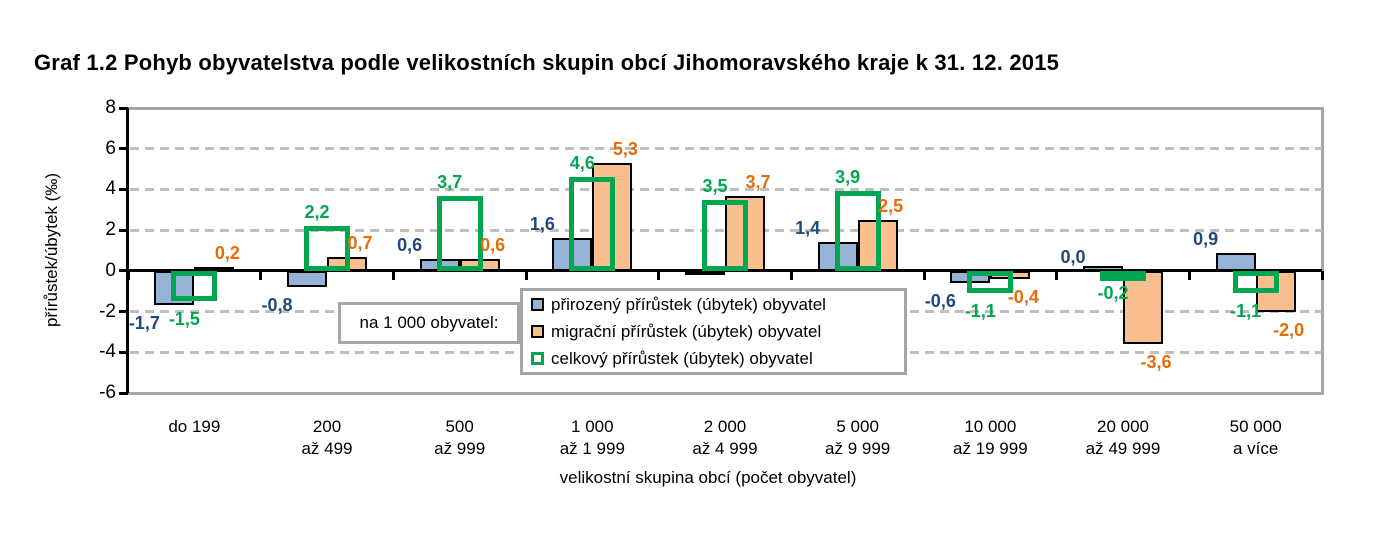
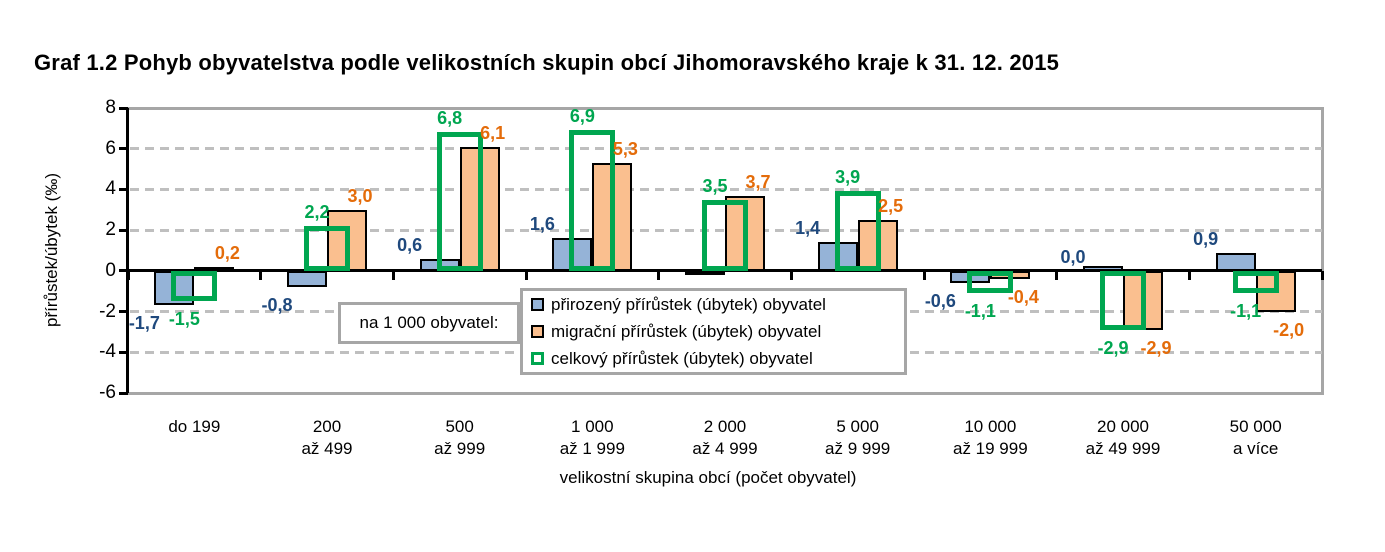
migrační přírůstek (úbytek) obyvatel/200 až 499: 0,7 -> 3,0
migrační přírůstek (úbytek) obyvatel/500 až 999: 0,6 -> 6,1
celkový přírůstek (úbytek) obyvatel/500 až 999: 3,7 -> 6,8
celkový přírůstek (úbytek) obyvatel/1 000 až 1 999: 4,6 -> 6,9
migrační přírůstek (úbytek) obyvatel/20 000 až 49 999: -3,6 -> -2,9
celkový přírůstek (úbytek) obyvatel/20 000 až 49 999: -0,2 -> -2,9
